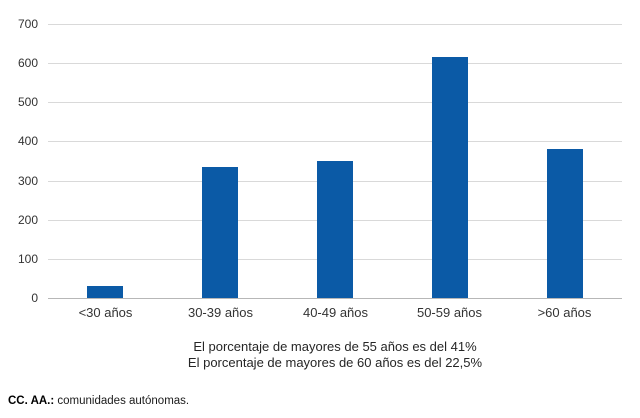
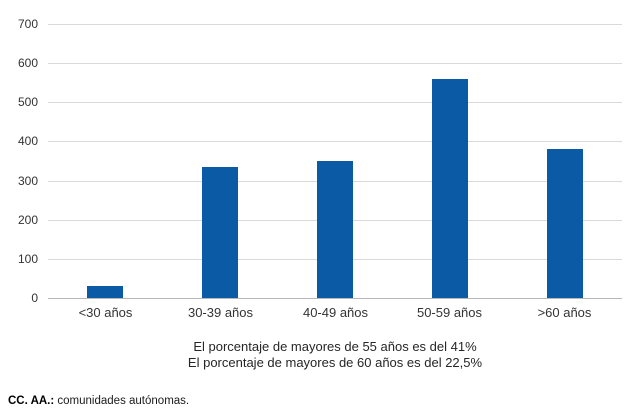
50-59 años: 620 -> 560
